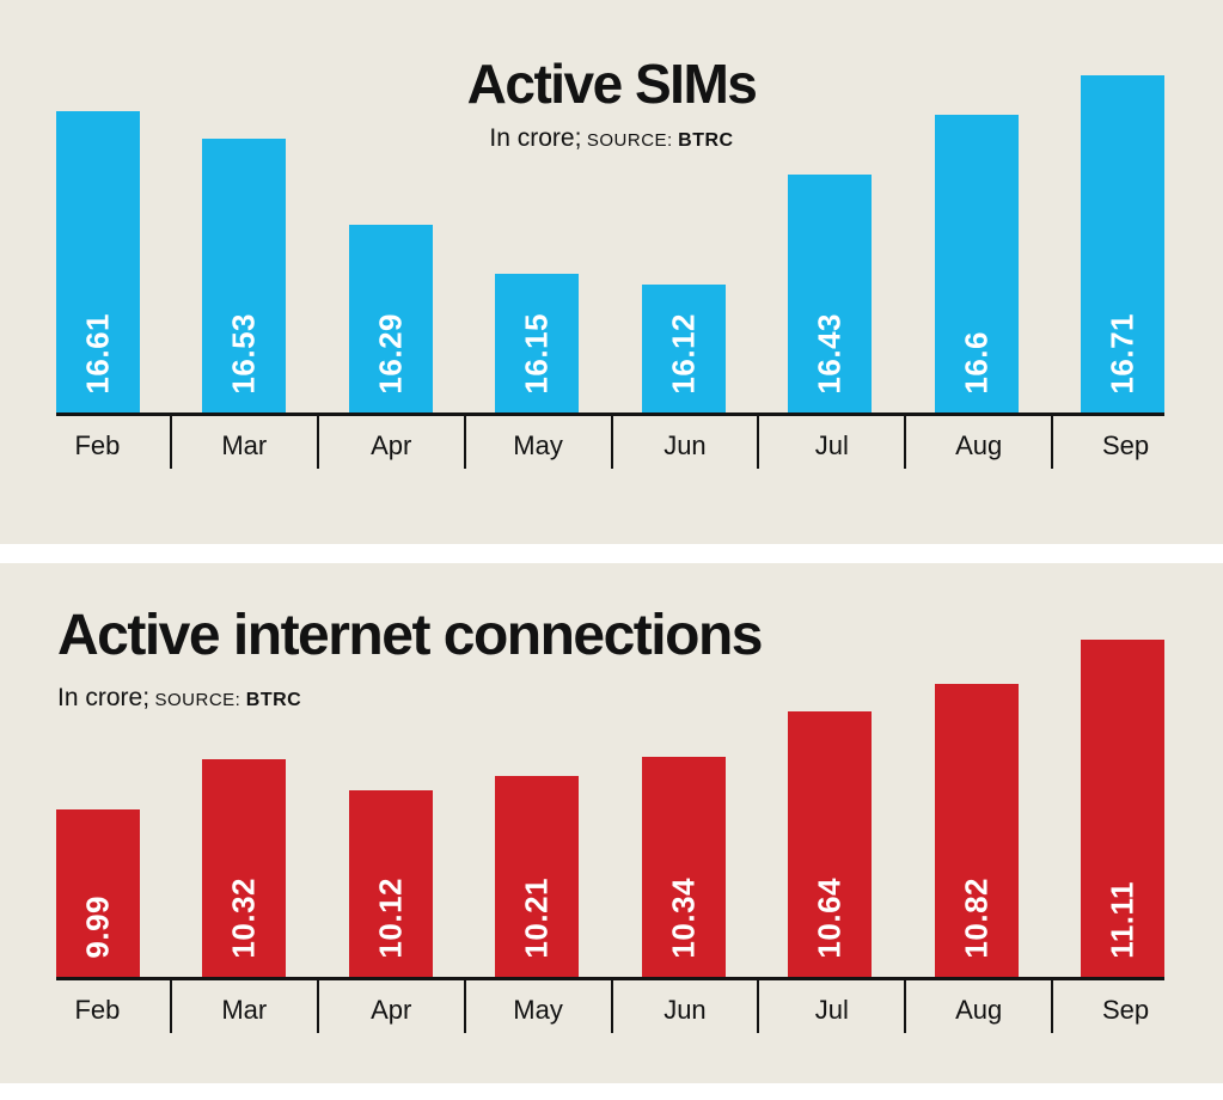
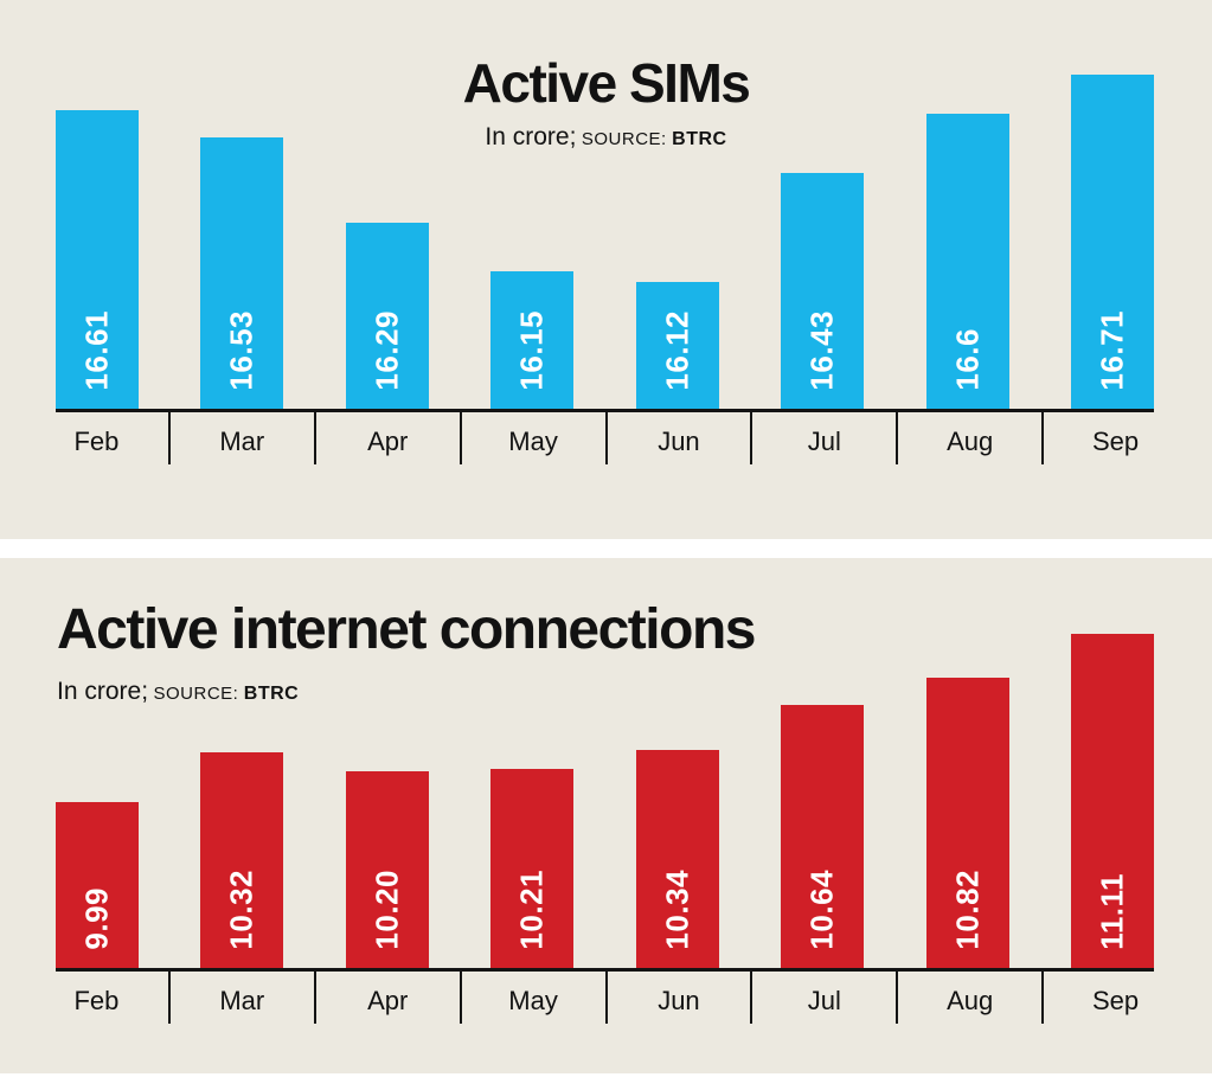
Active internet connections/Apr: 10.12 -> 10.20
